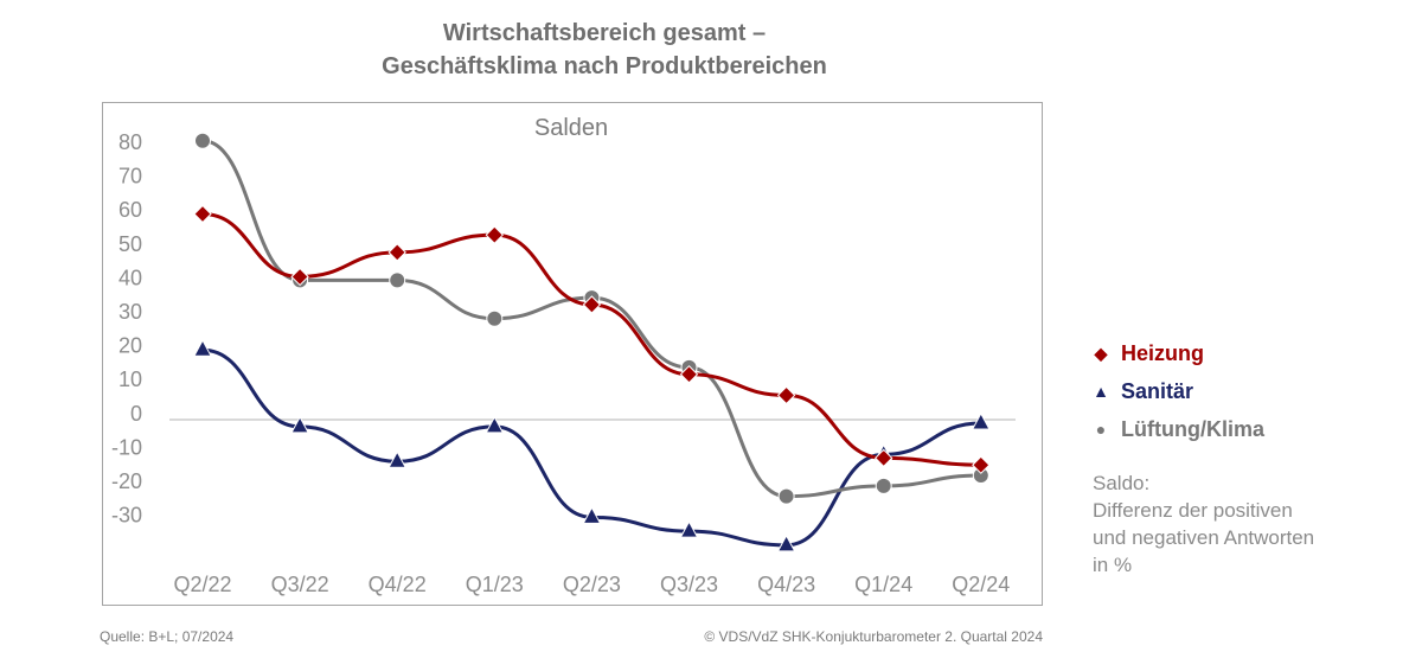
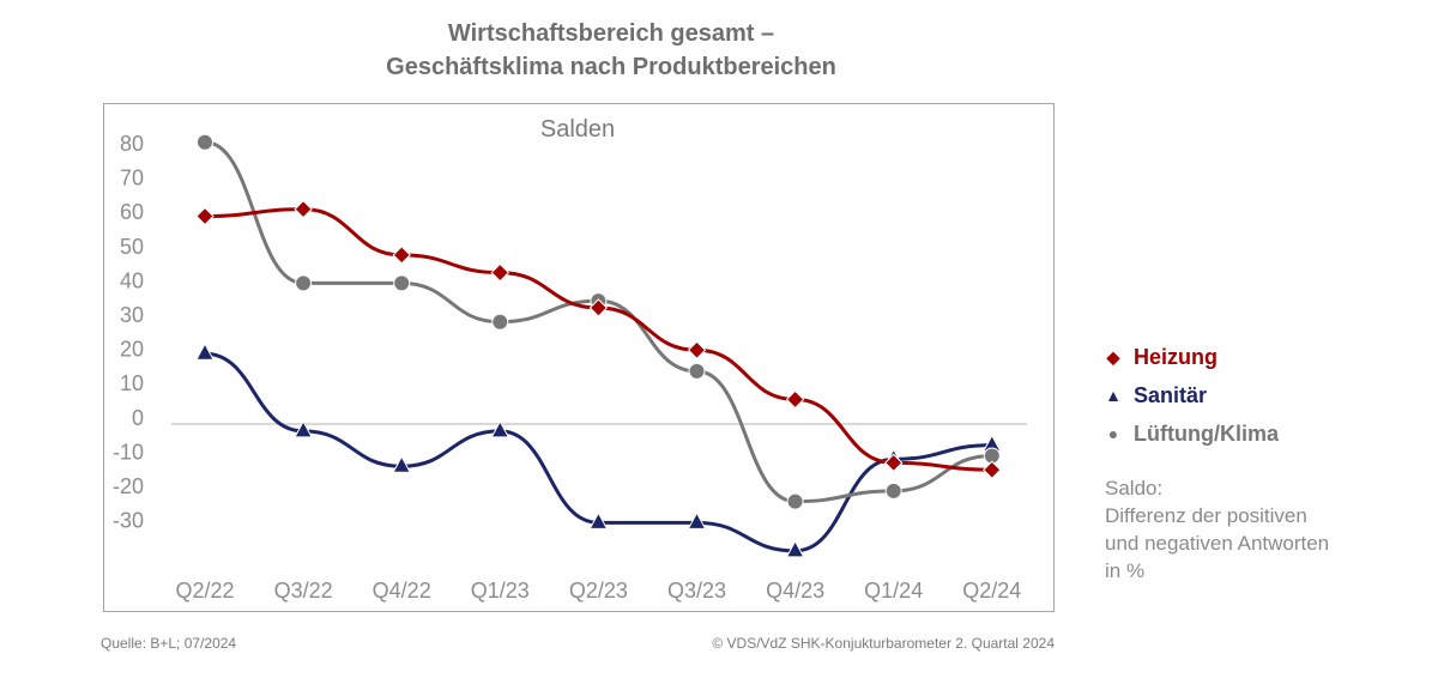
Heizung/Q3/22: 41 -> 61
Heizung/Q1/23: 53 -> 43
Heizung/Q3/23: 13 -> 21
Sanitär/Q3/23: -32 -> -28
Sanitär/Q2/24: -1 -> -6
Lüftung/Klima/Q2/24: -16 -> -9
